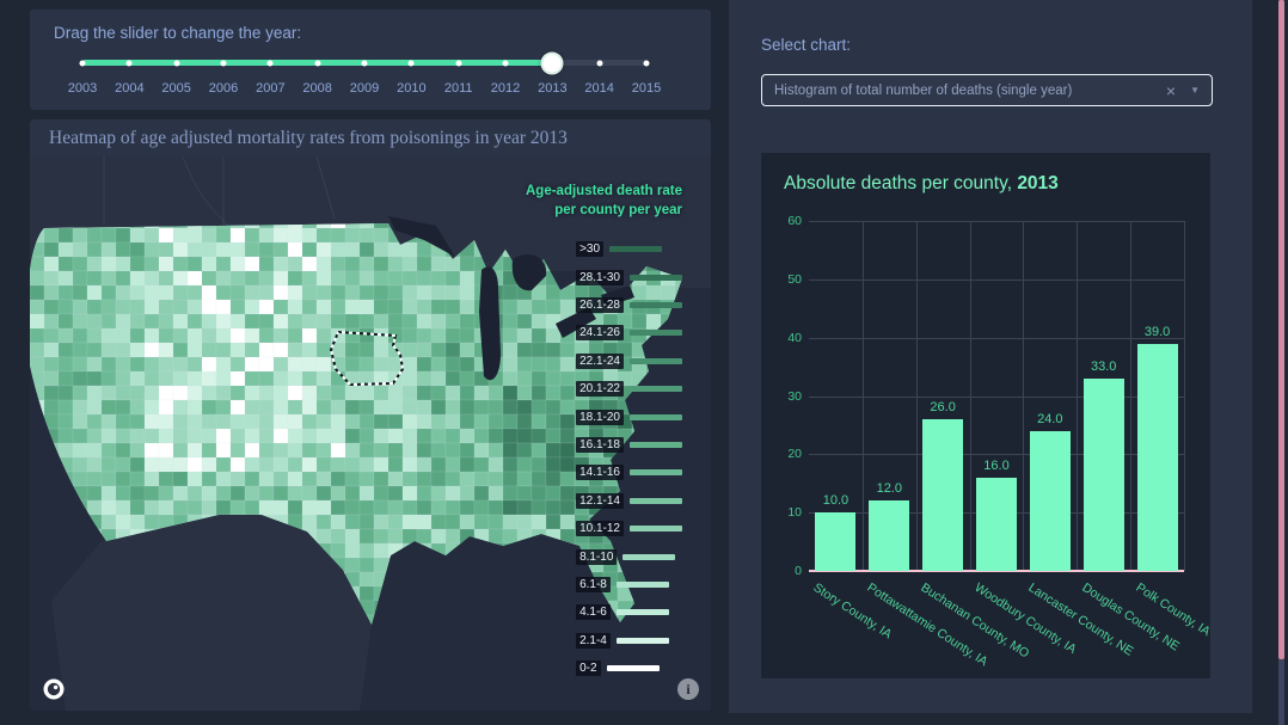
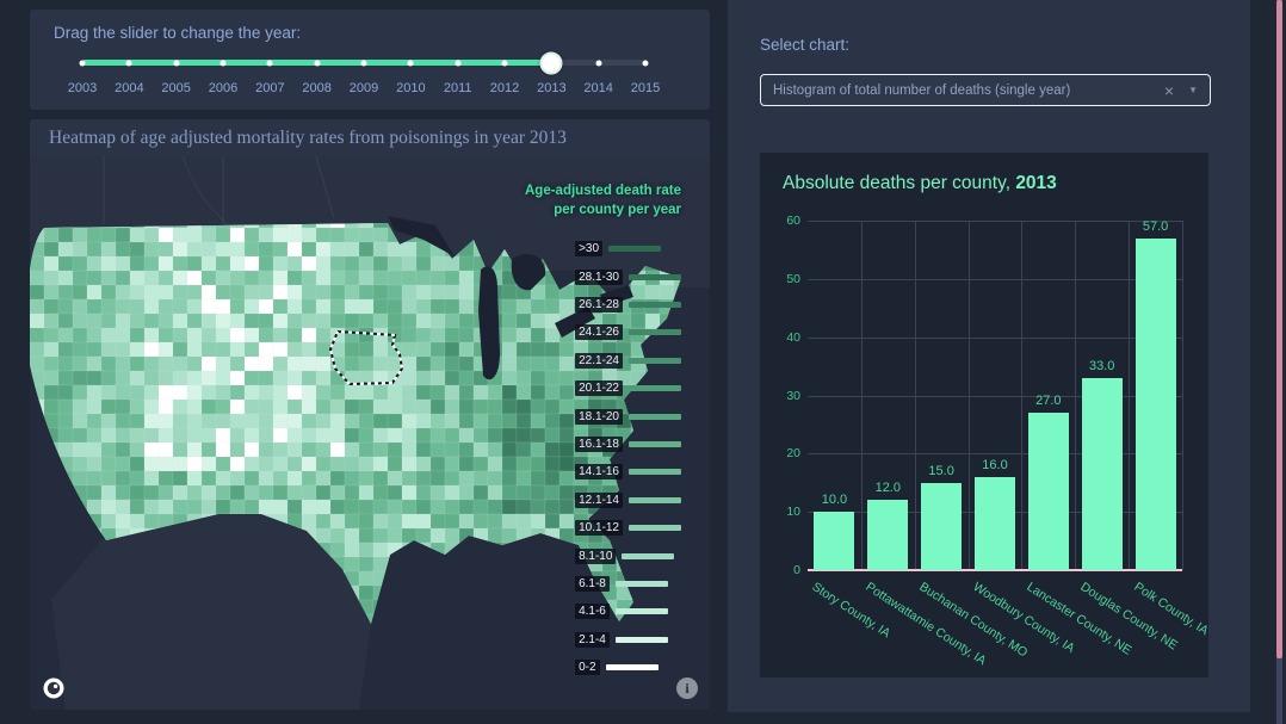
Buchanan County, MO: 26.0 -> 15.0
Lancaster County, NE: 24.0 -> 27.0
Polk County, IA: 39.0 -> 57.0
